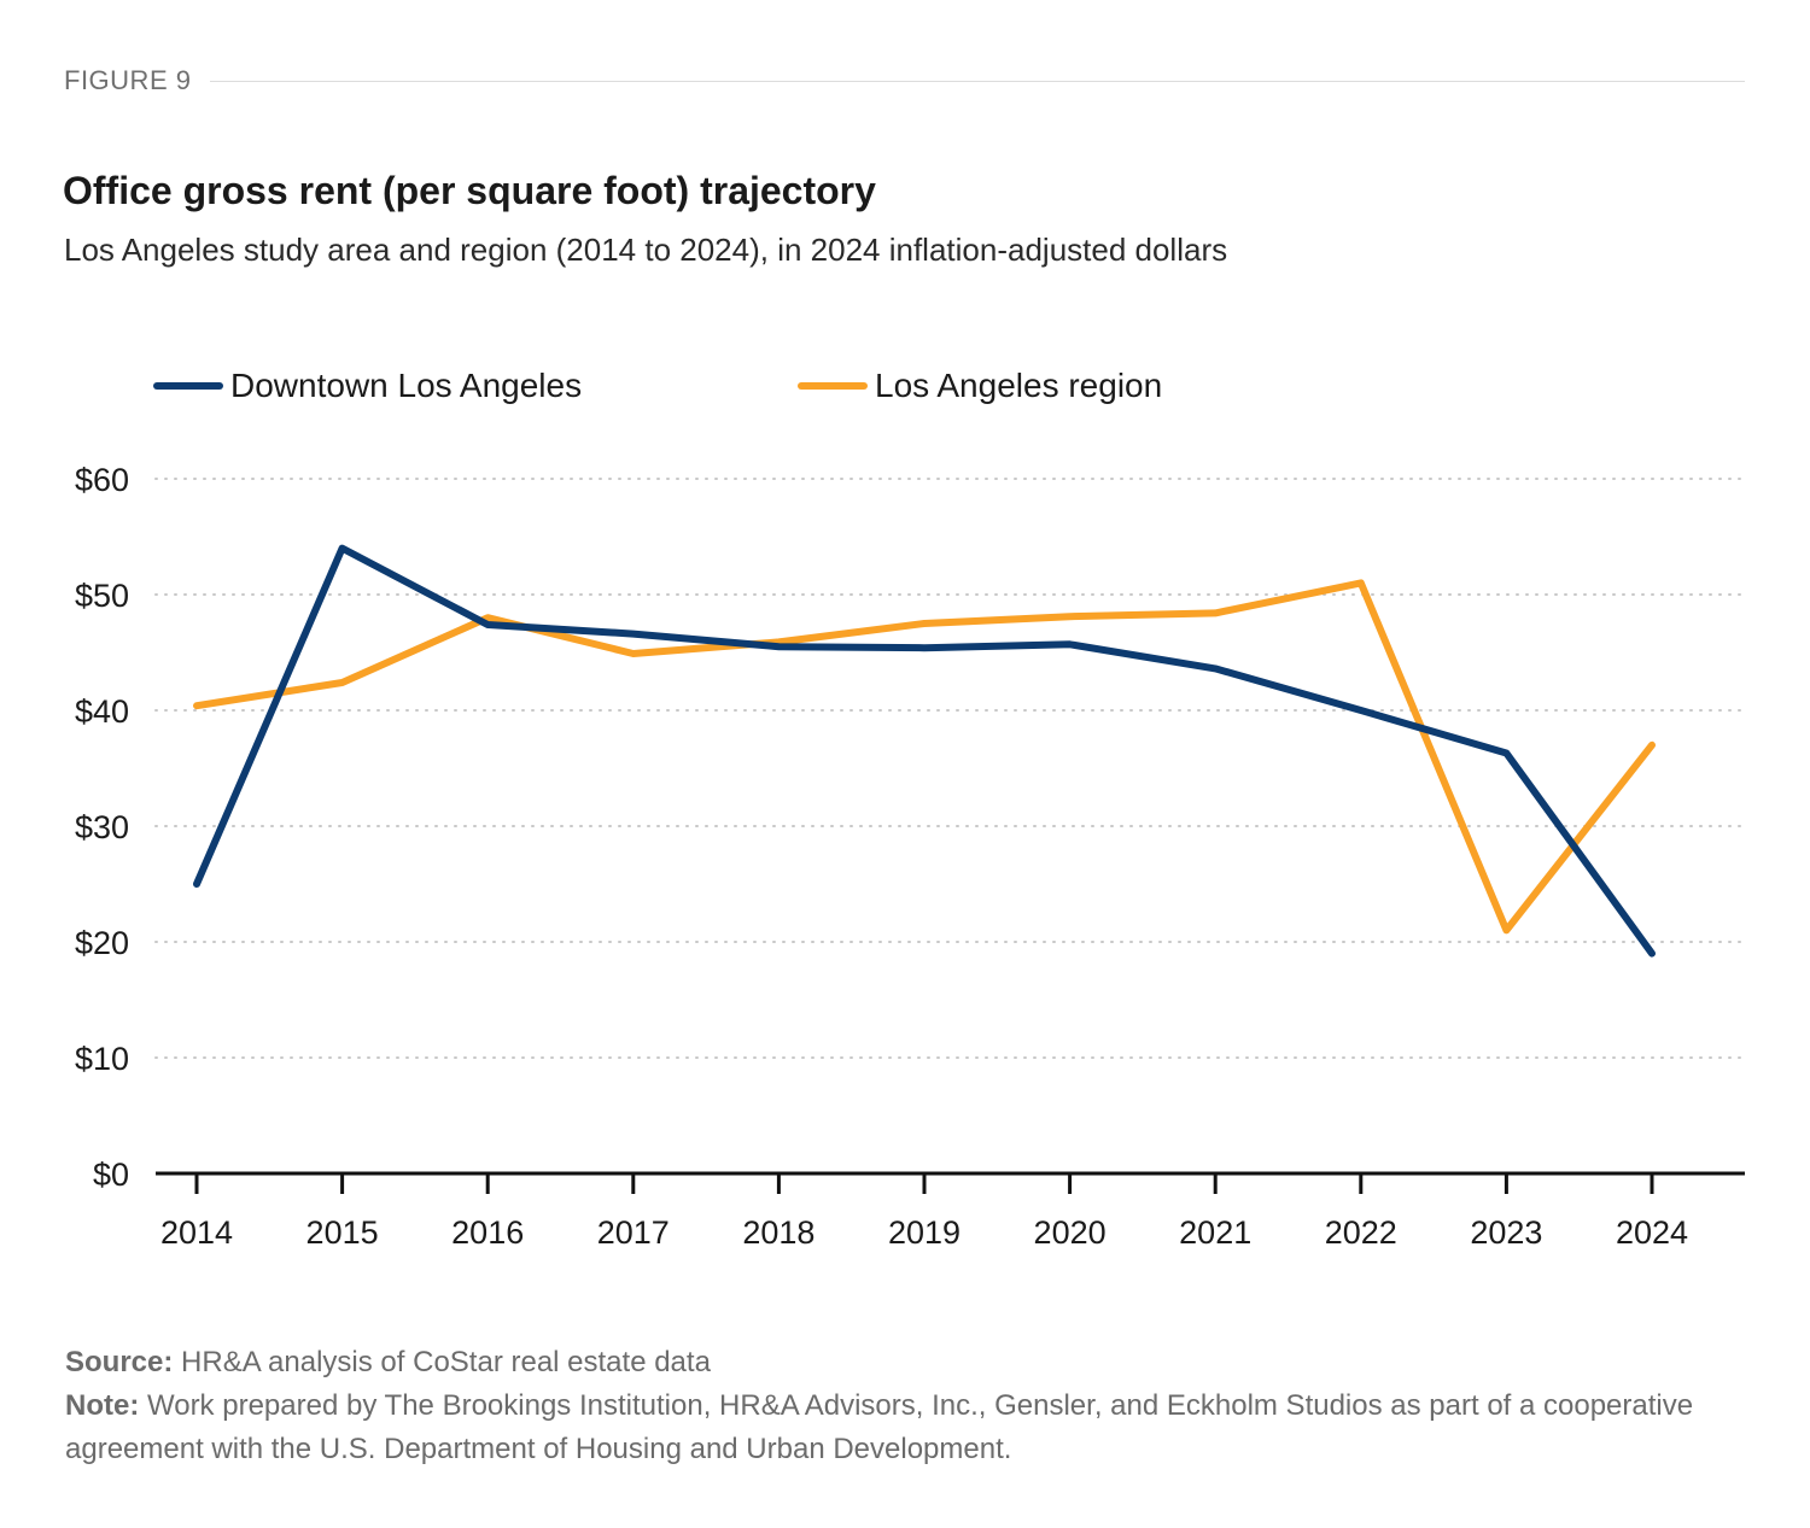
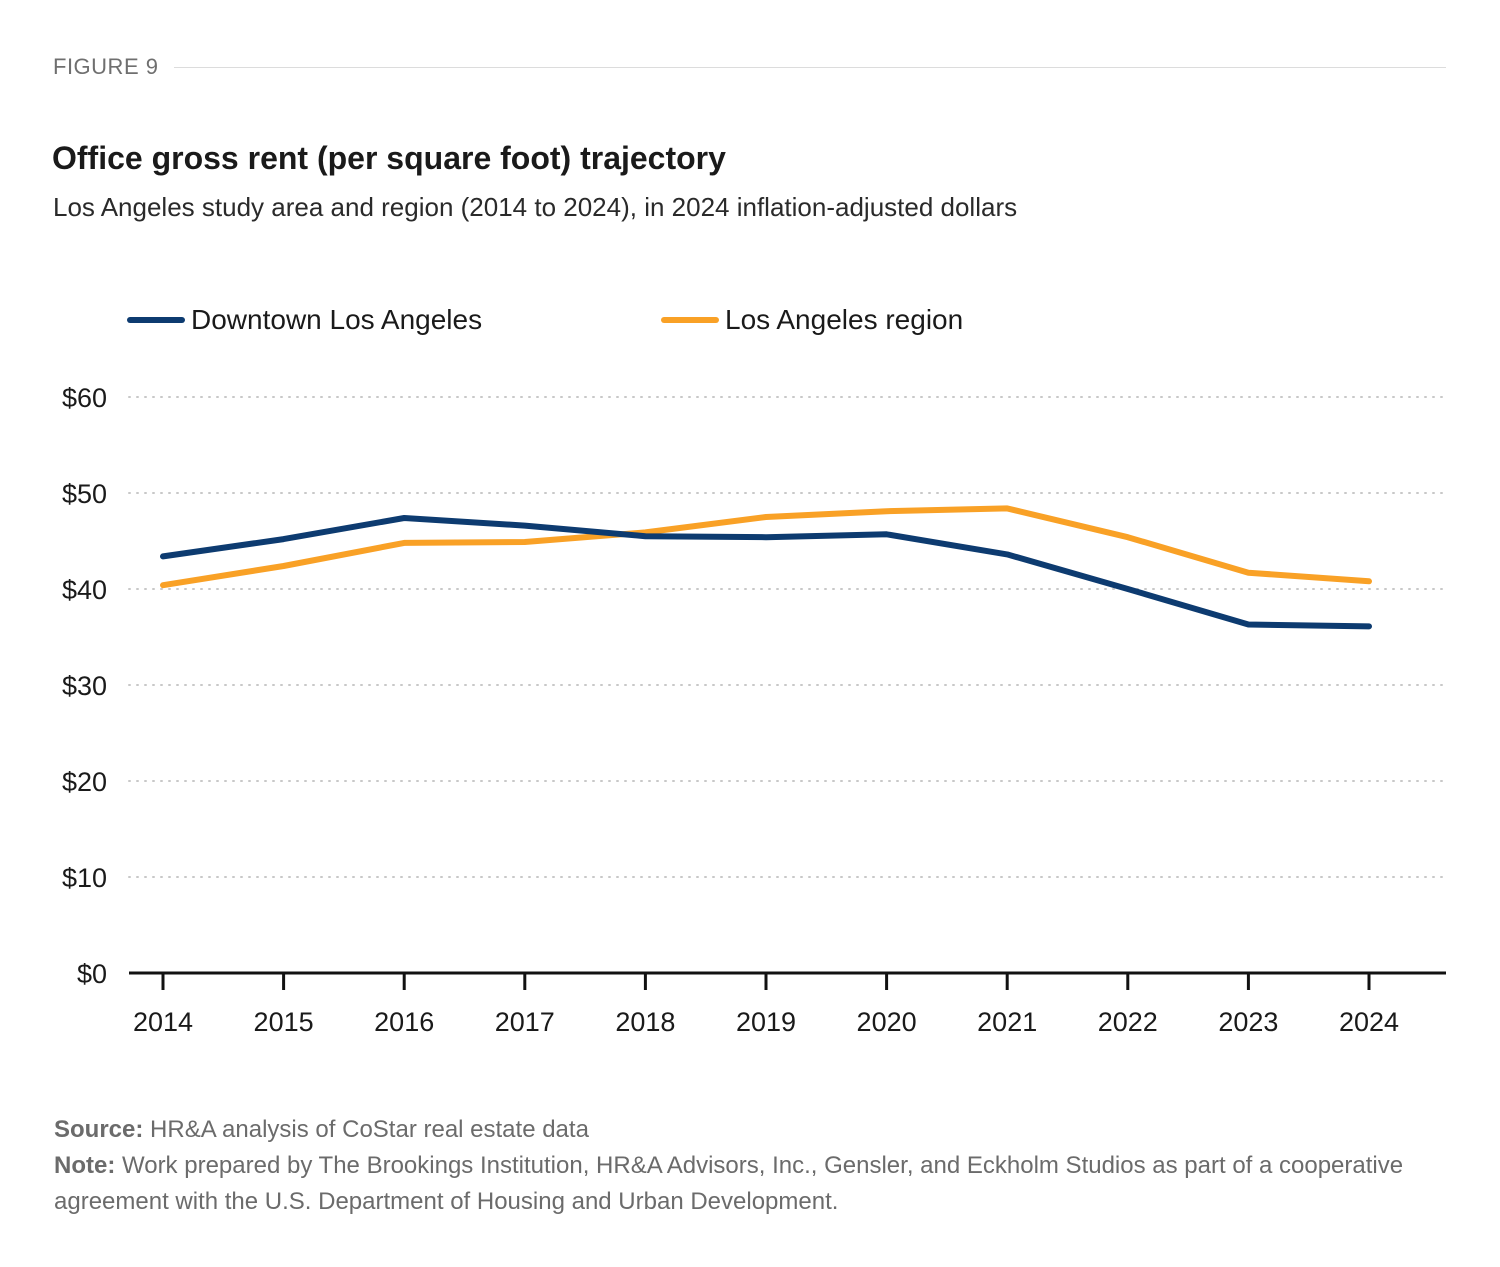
Downtown Los Angeles/2014: $25 -> $43
Downtown Los Angeles/2015: $54 -> $45
Los Angeles region/2016: $48 -> $45
Los Angeles region/2022: $51 -> $45
Los Angeles region/2023: $21 -> $42
Downtown Los Angeles/2024: $19 -> $36
Los Angeles region/2024: $37 -> $41
